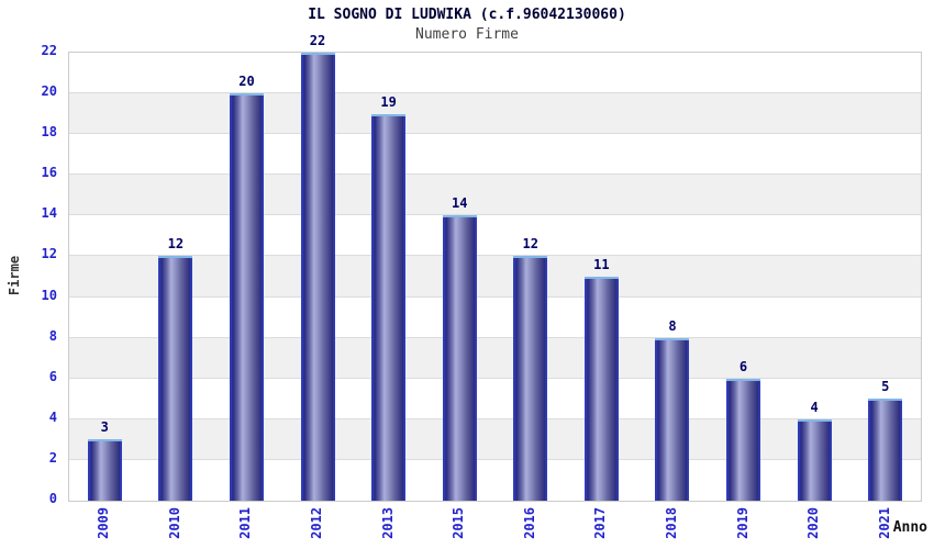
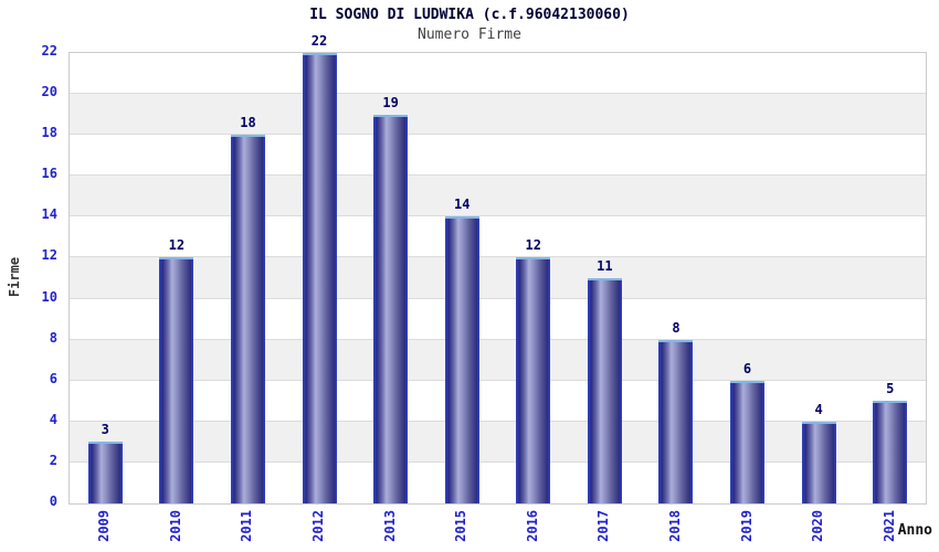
2011: 20 -> 18
